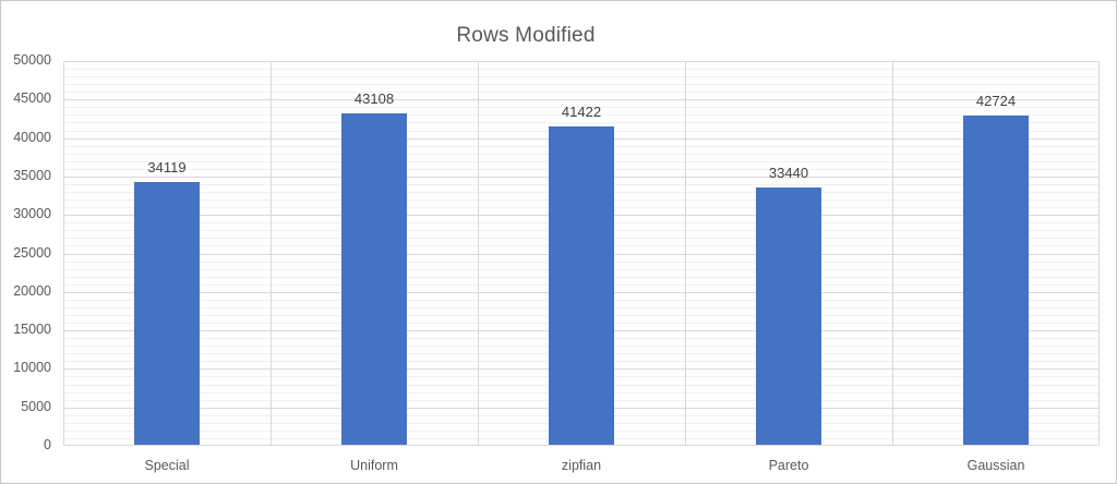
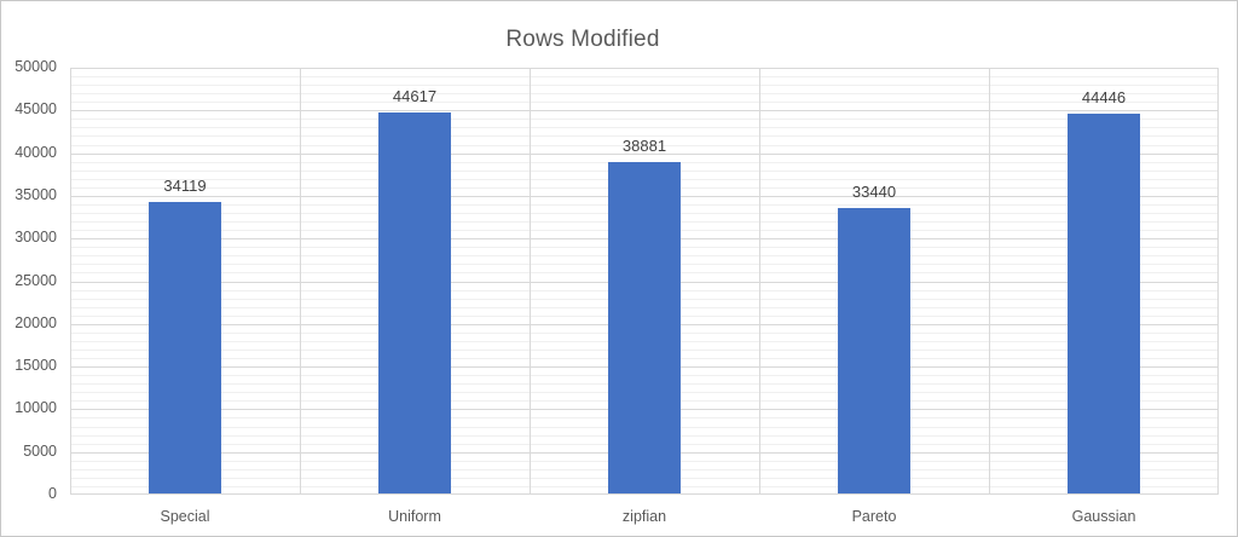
Uniform: 43108 -> 44617
zipfian: 41422 -> 38881
Gaussian: 42724 -> 44446
